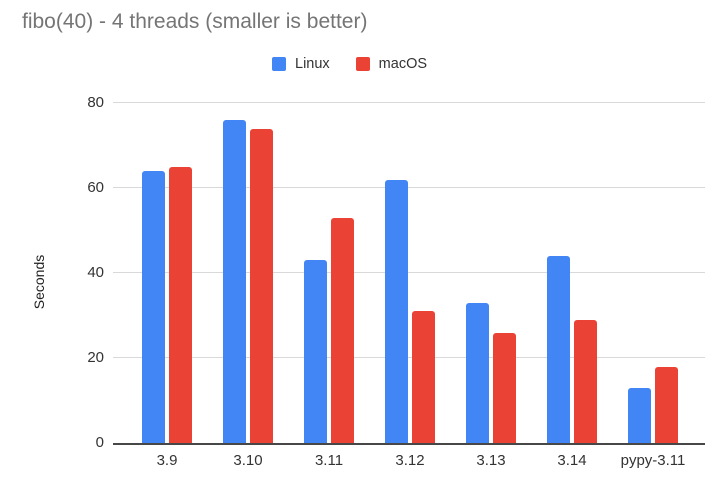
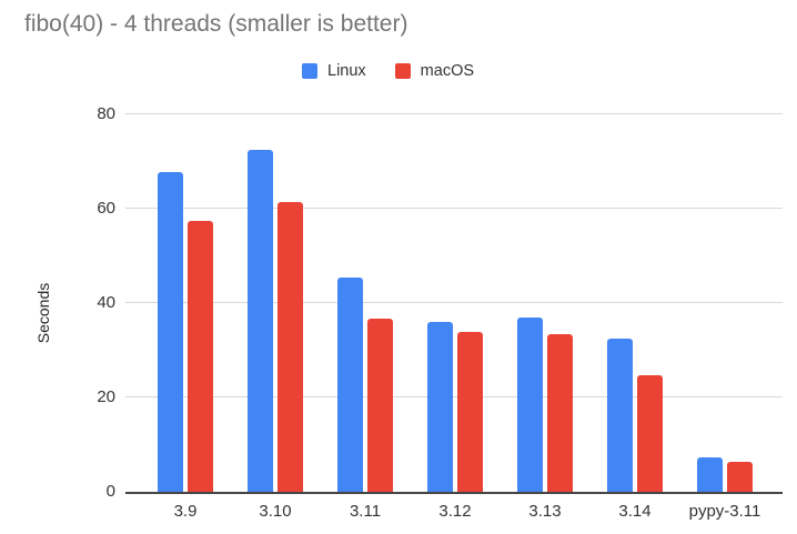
Linux/3.9: 64 -> 68
macOS/3.9: 65 -> 57
Linux/3.10: 76 -> 72
macOS/3.10: 74 -> 62
Linux/3.11: 43 -> 45
macOS/3.11: 53 -> 37
Linux/3.12: 62 -> 36
macOS/3.12: 31 -> 34
Linux/3.13: 33 -> 37
macOS/3.13: 26 -> 33
Linux/3.14: 44 -> 32
macOS/3.14: 29 -> 25
Linux/pypy-3.11: 13 -> 7
macOS/pypy-3.11: 18 -> 6
